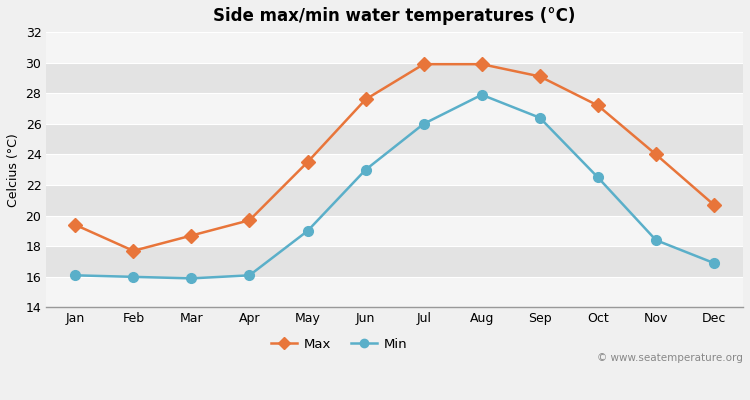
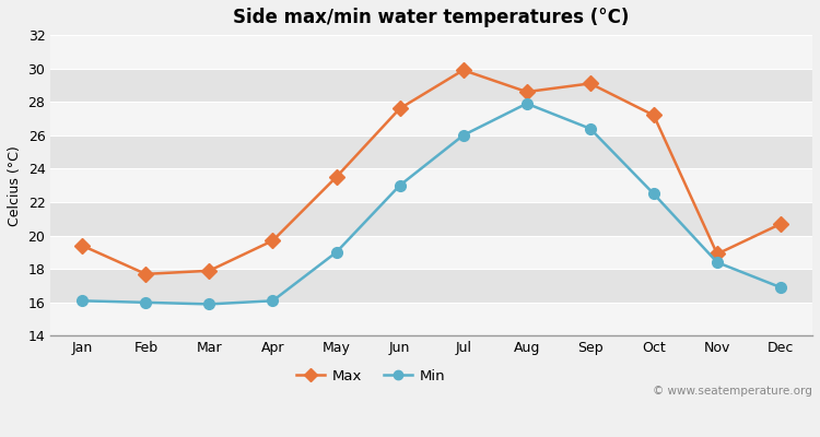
Max/Mar: 18.7 -> 17.9
Max/Aug: 29.9 -> 28.6
Max/Nov: 24.0 -> 18.9
